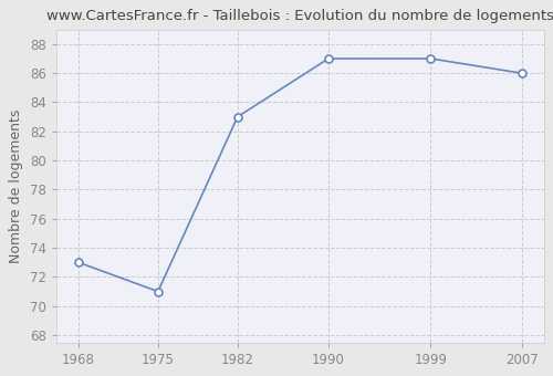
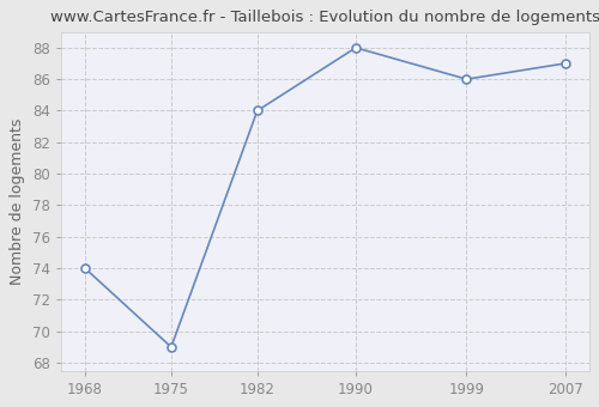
1968: 73 -> 74
1975: 71 -> 69
1982: 83 -> 84
1990: 87 -> 88
1999: 87 -> 86
2007: 86 -> 87
